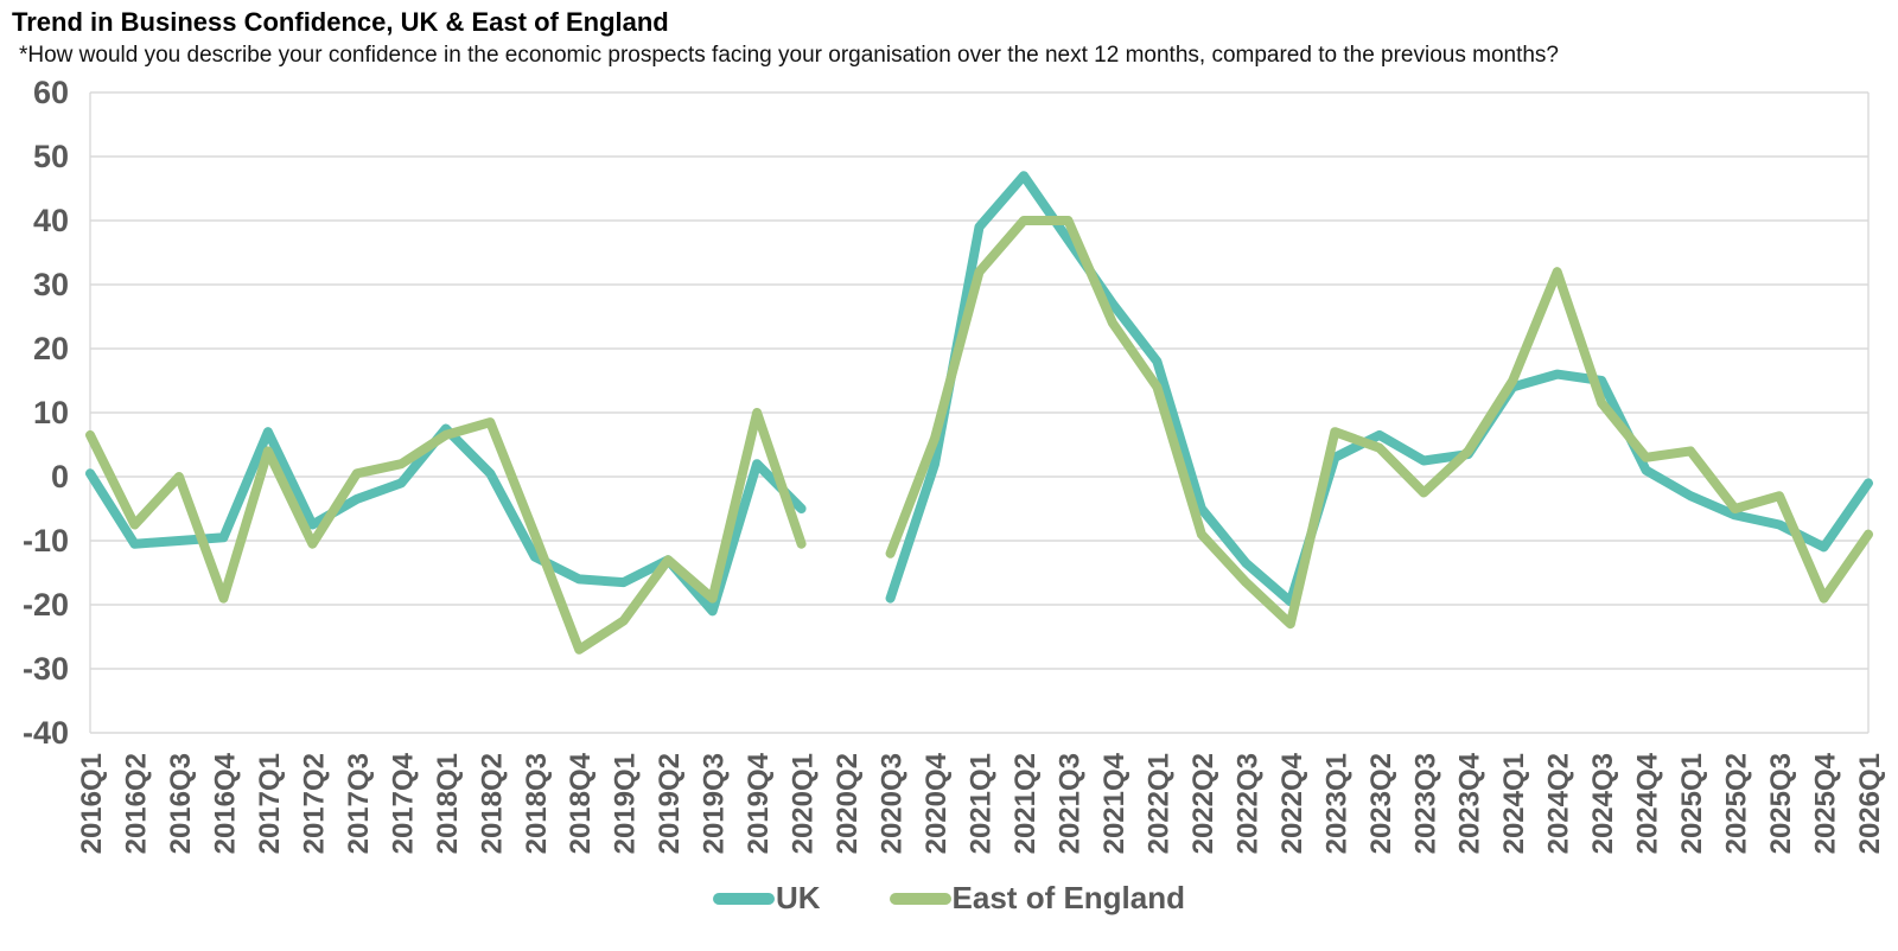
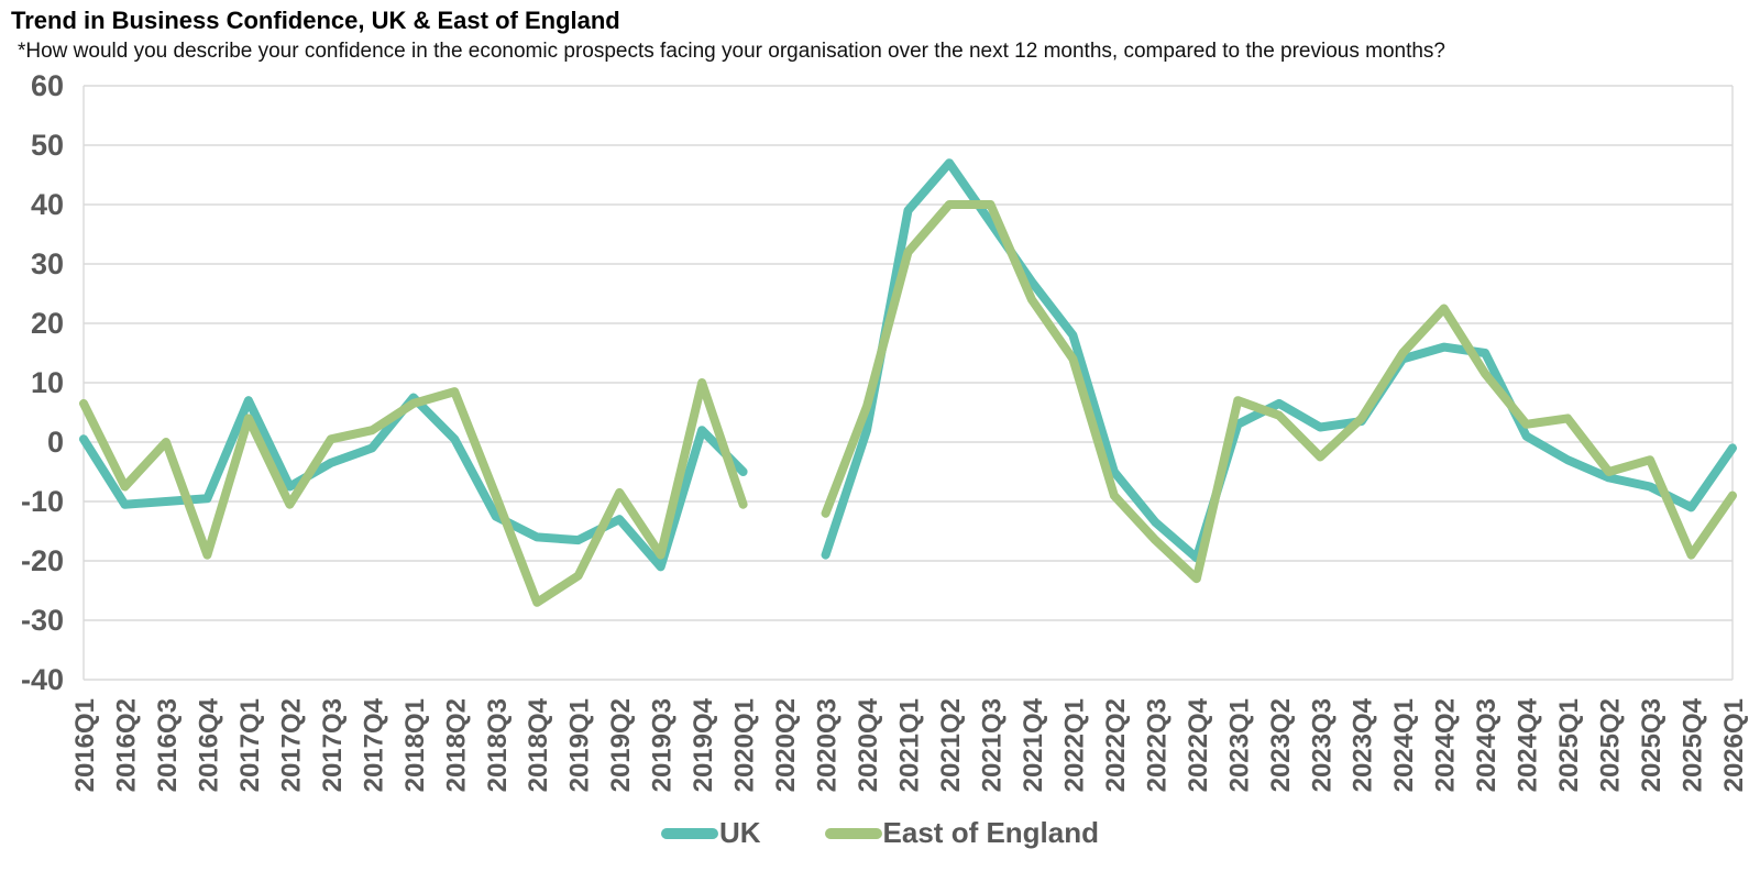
East of England/2019Q2: -13 -> -8
East of England/2024Q2: 32 -> 22
